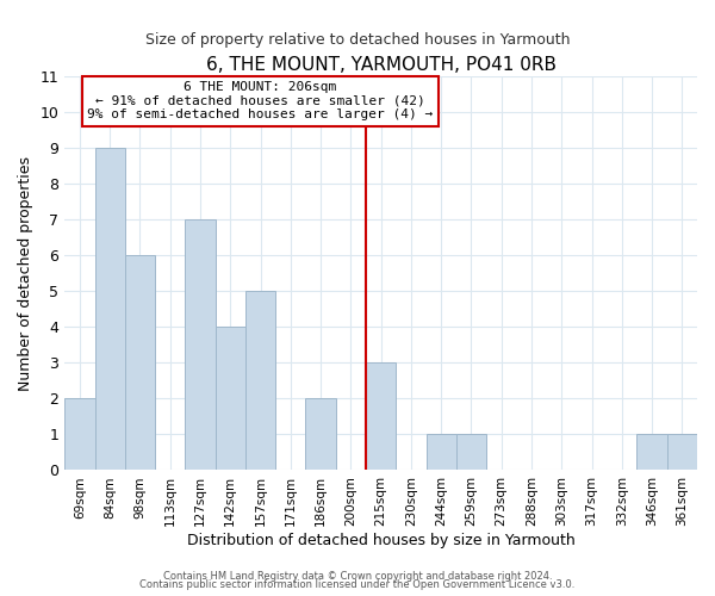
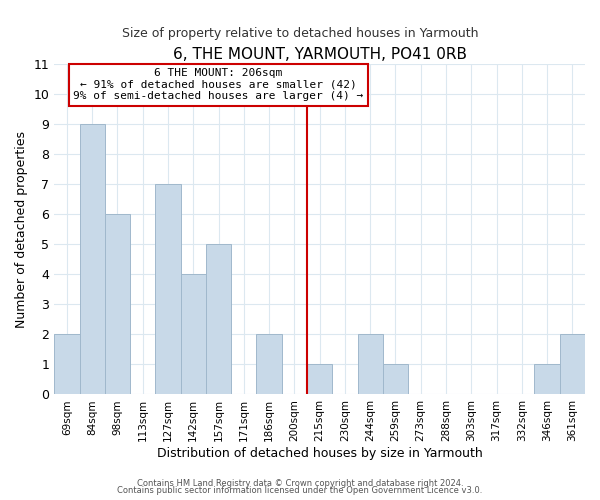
215sqm: 3 -> 1
244sqm: 1 -> 2
361sqm: 1 -> 2
